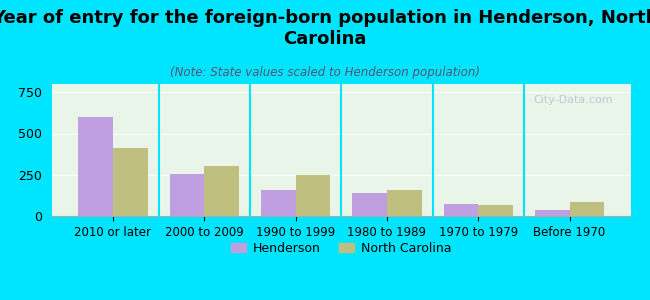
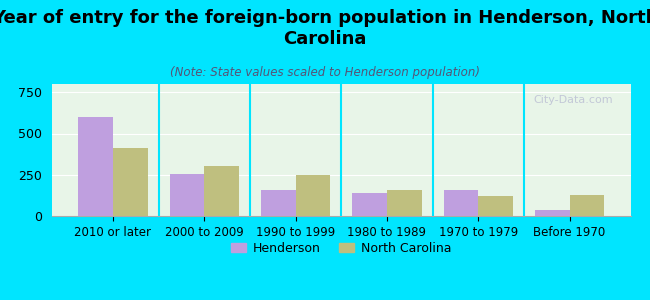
Henderson/1970 to 1979: 80 -> 160
North Carolina/1970 to 1979: 60 -> 120
North Carolina/Before 1970: 80 -> 130
